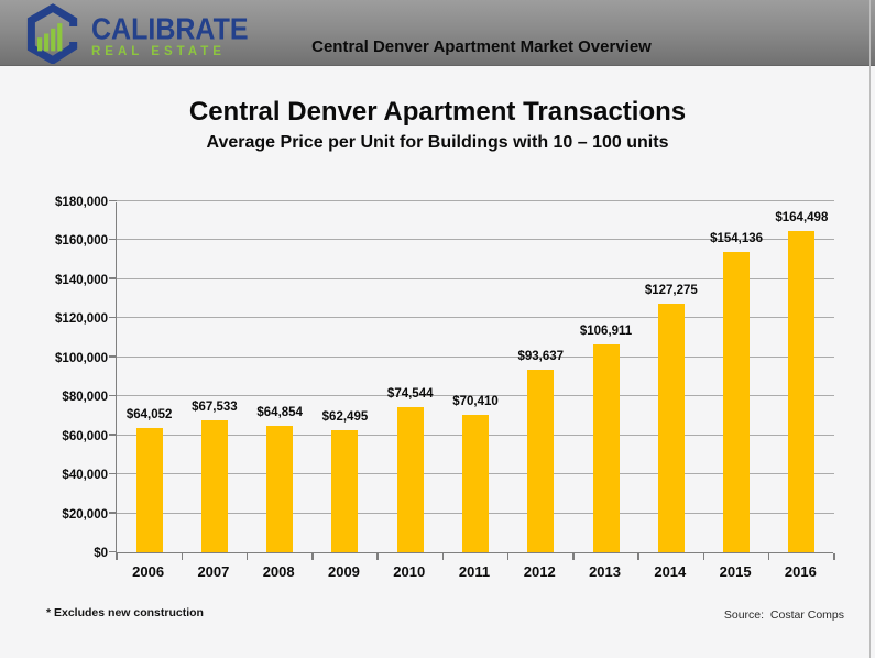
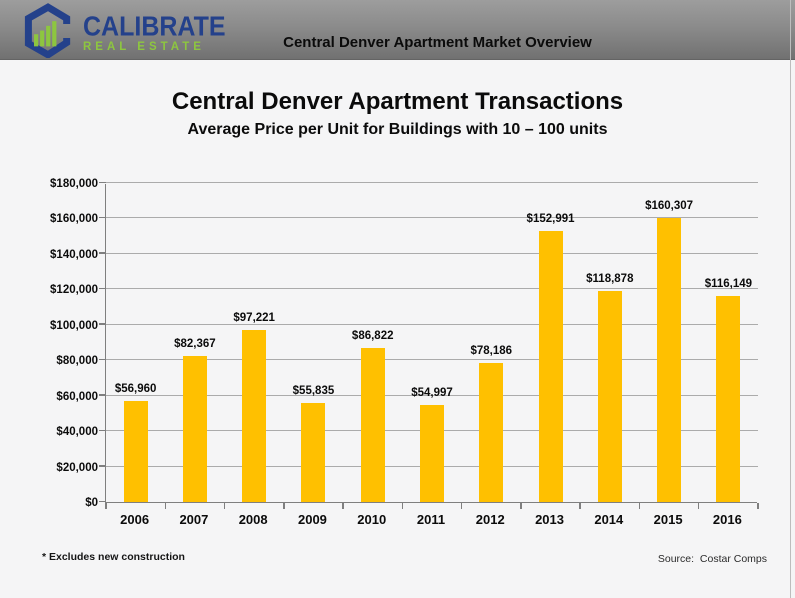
2006: $64,052 -> $56,960
2007: $67,533 -> $82,367
2008: $64,854 -> $97,221
2009: $62,495 -> $55,835
2010: $74,544 -> $86,822
2011: $70,410 -> $54,997
2012: $93,637 -> $78,186
2013: $106,911 -> $152,991
2014: $127,275 -> $118,878
2015: $154,136 -> $160,307
2016: $164,498 -> $116,149
